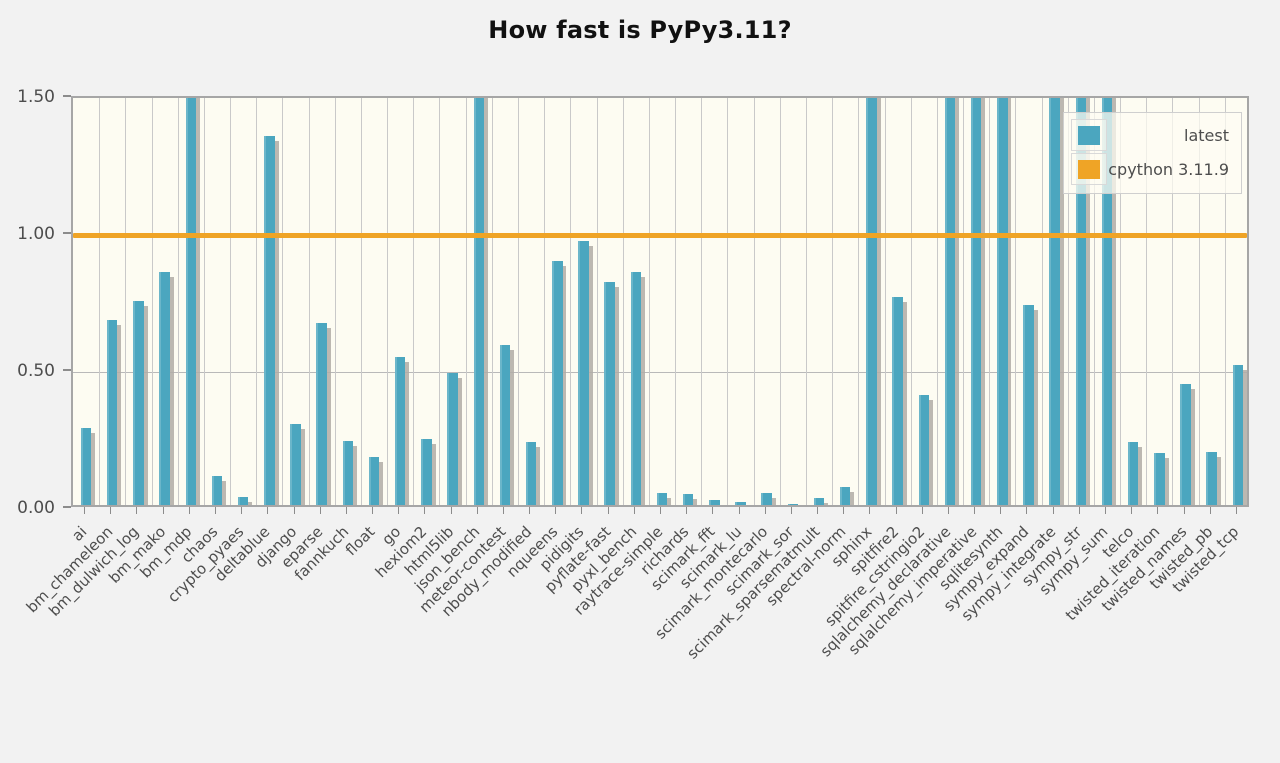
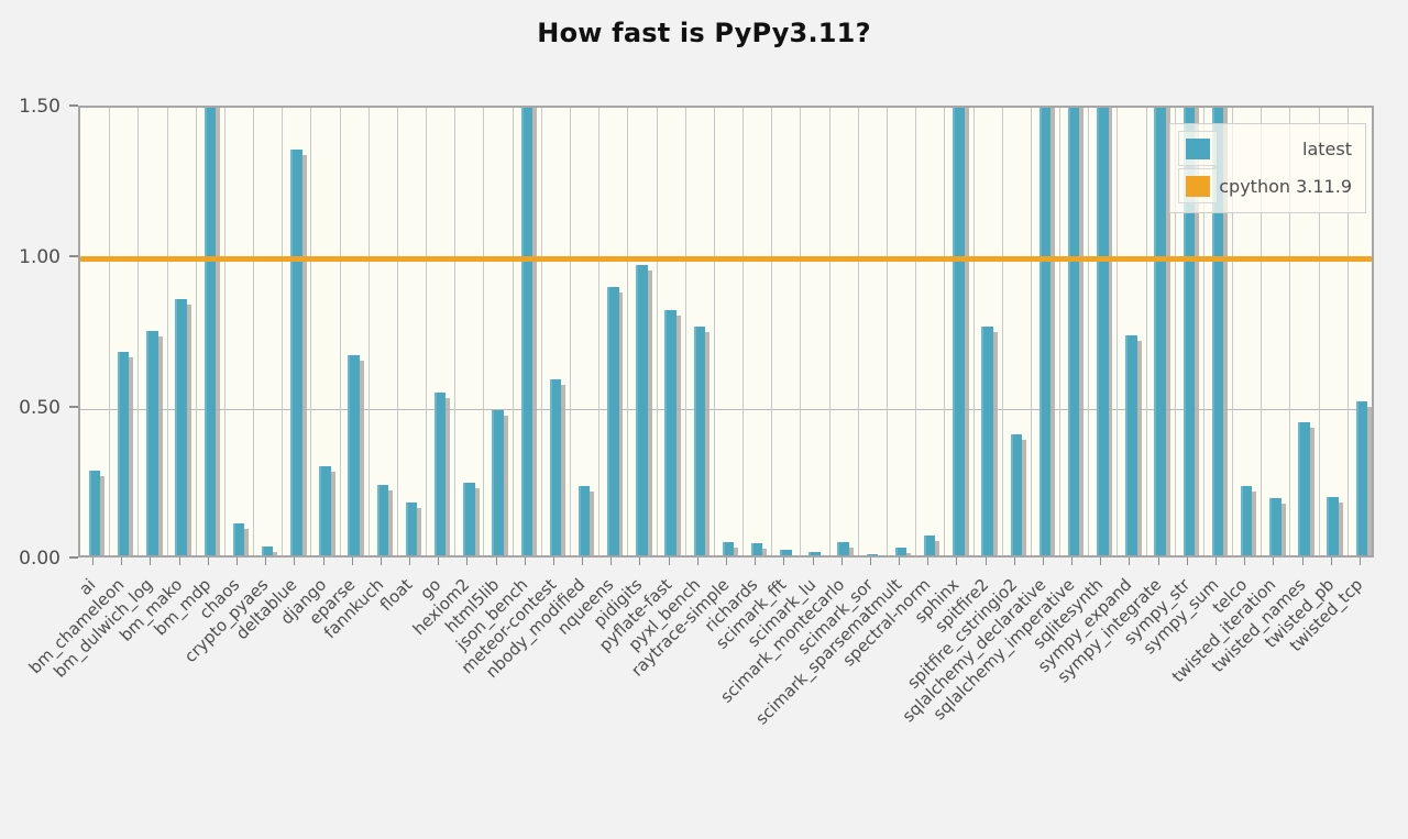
latest/pyxl_bench: 0.85 -> 0.76
